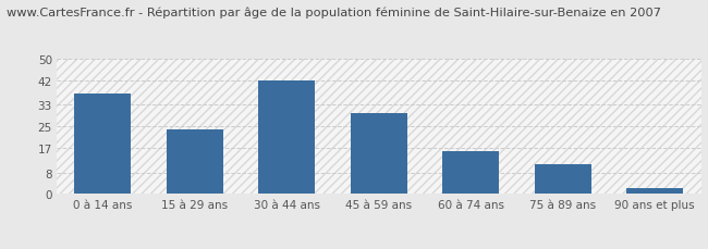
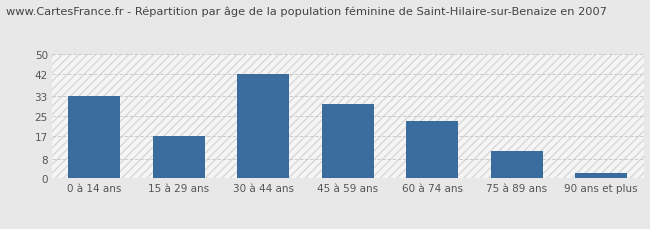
0 à 14 ans: 37 -> 33
15 à 29 ans: 24 -> 17
60 à 74 ans: 16 -> 23
